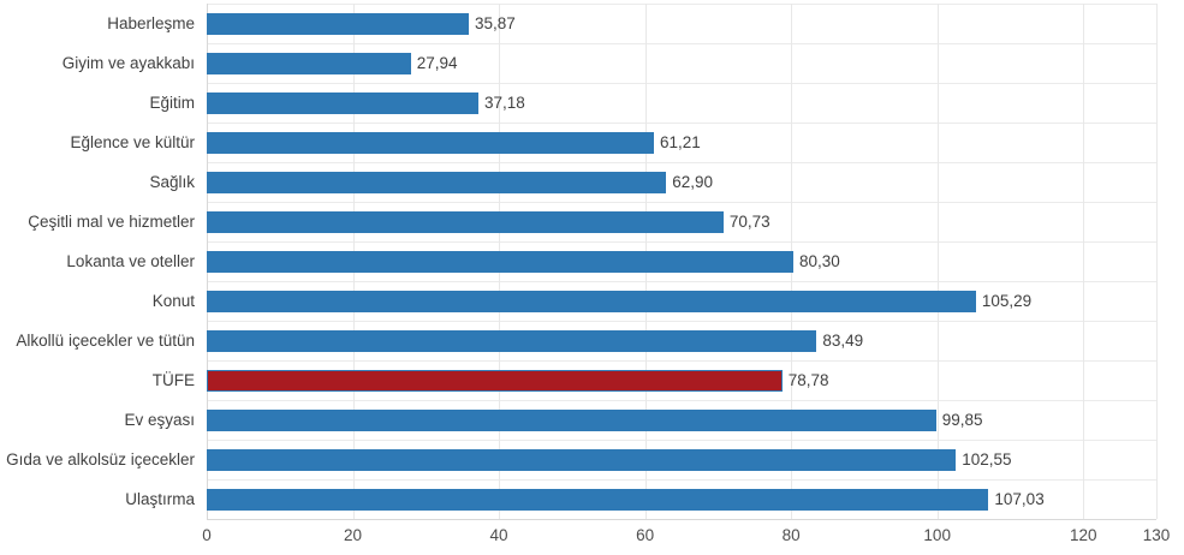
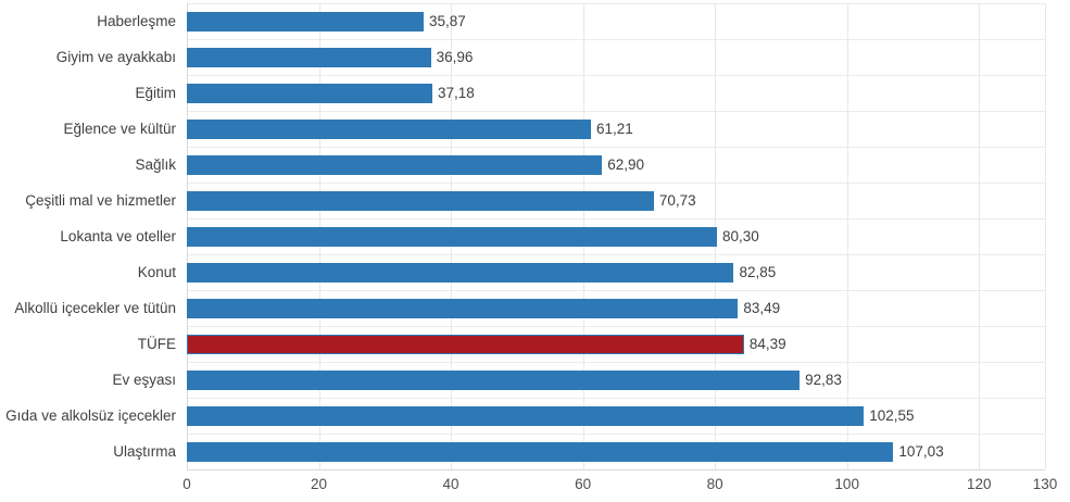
Giyim ve ayakkabı: 27,94 -> 36,96
Konut: 105,29 -> 82,85
TÜFE: 78,78 -> 84,39
Ev eşyası: 99,85 -> 92,83
